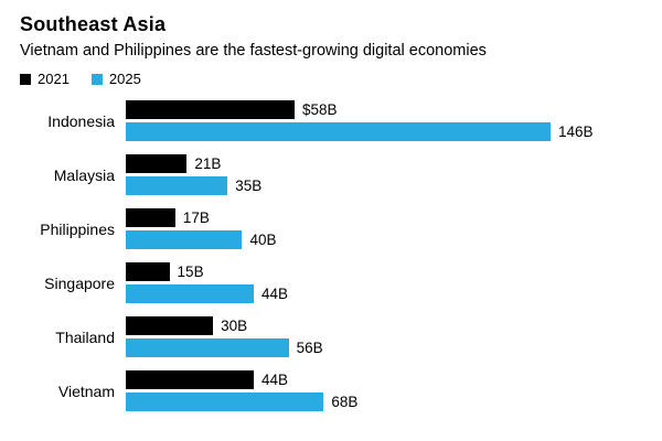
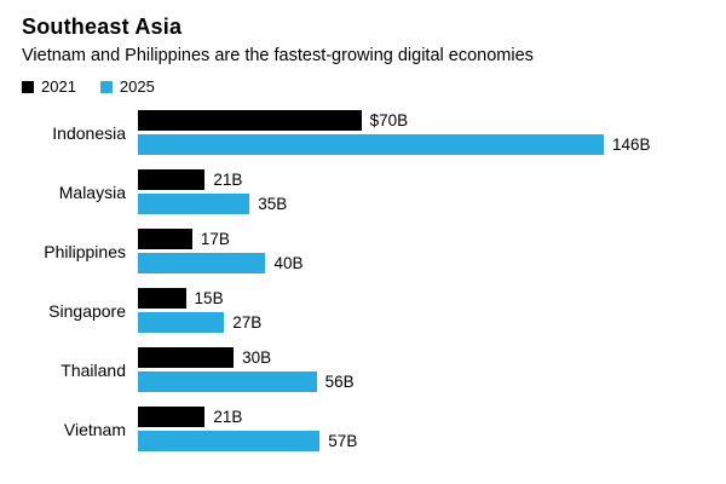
2021/Indonesia: $58B -> $70B
2025/Singapore: 44B -> 27B
2021/Vietnam: 44B -> 21B
2025/Vietnam: 68B -> 57B
